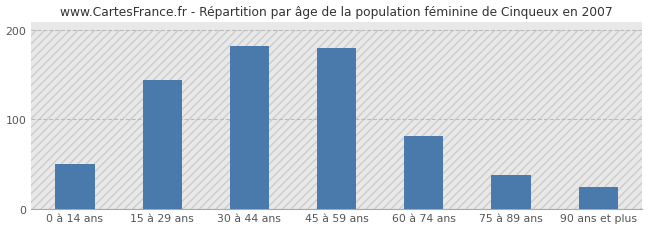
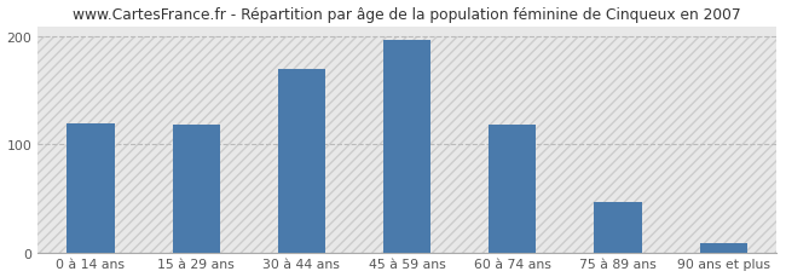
0 à 14 ans: 50 -> 120
15 à 29 ans: 144 -> 118
30 à 44 ans: 182 -> 170
45 à 59 ans: 180 -> 197
60 à 74 ans: 82 -> 118
75 à 89 ans: 38 -> 47
90 ans et plus: 24 -> 8
